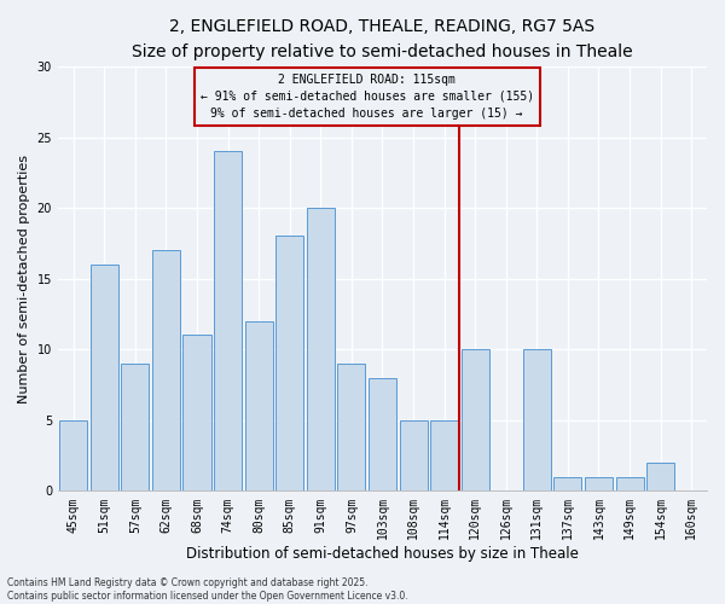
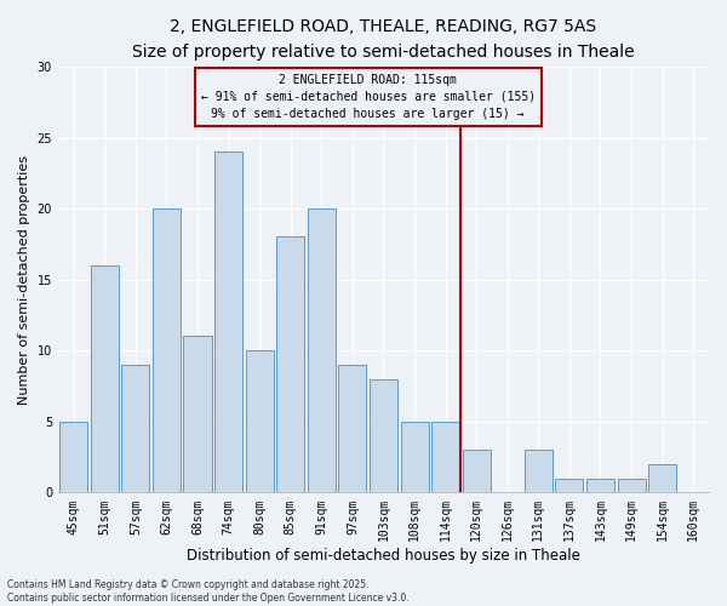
62sqm: 17 -> 20
80sqm: 12 -> 10
120sqm: 10 -> 3
131sqm: 10 -> 3
